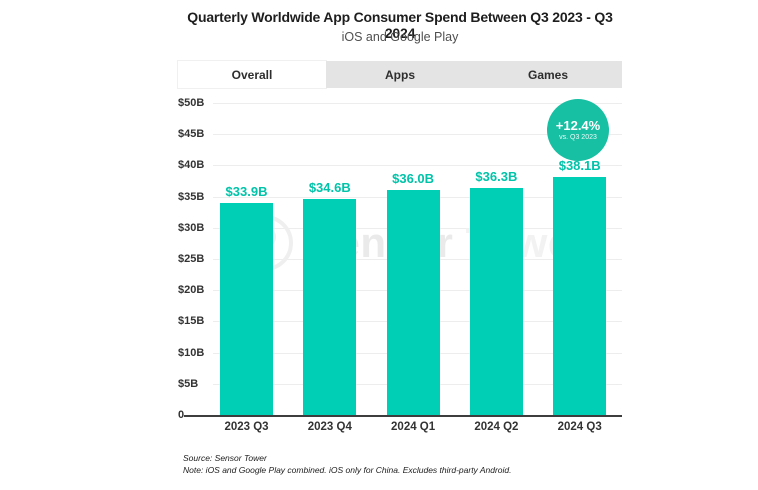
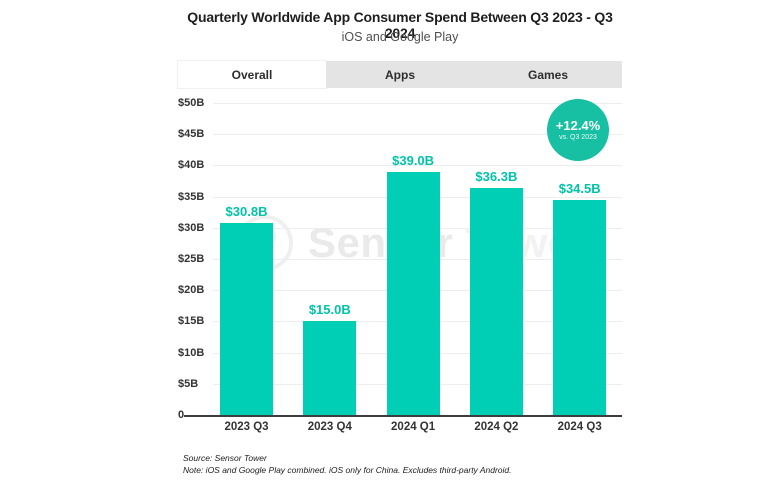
2023 Q3: $33.9B -> $30.8B
2023 Q4: $34.6B -> $15.0B
2024 Q1: $36.0B -> $39.0B
2024 Q3: $38.1B -> $34.5B
